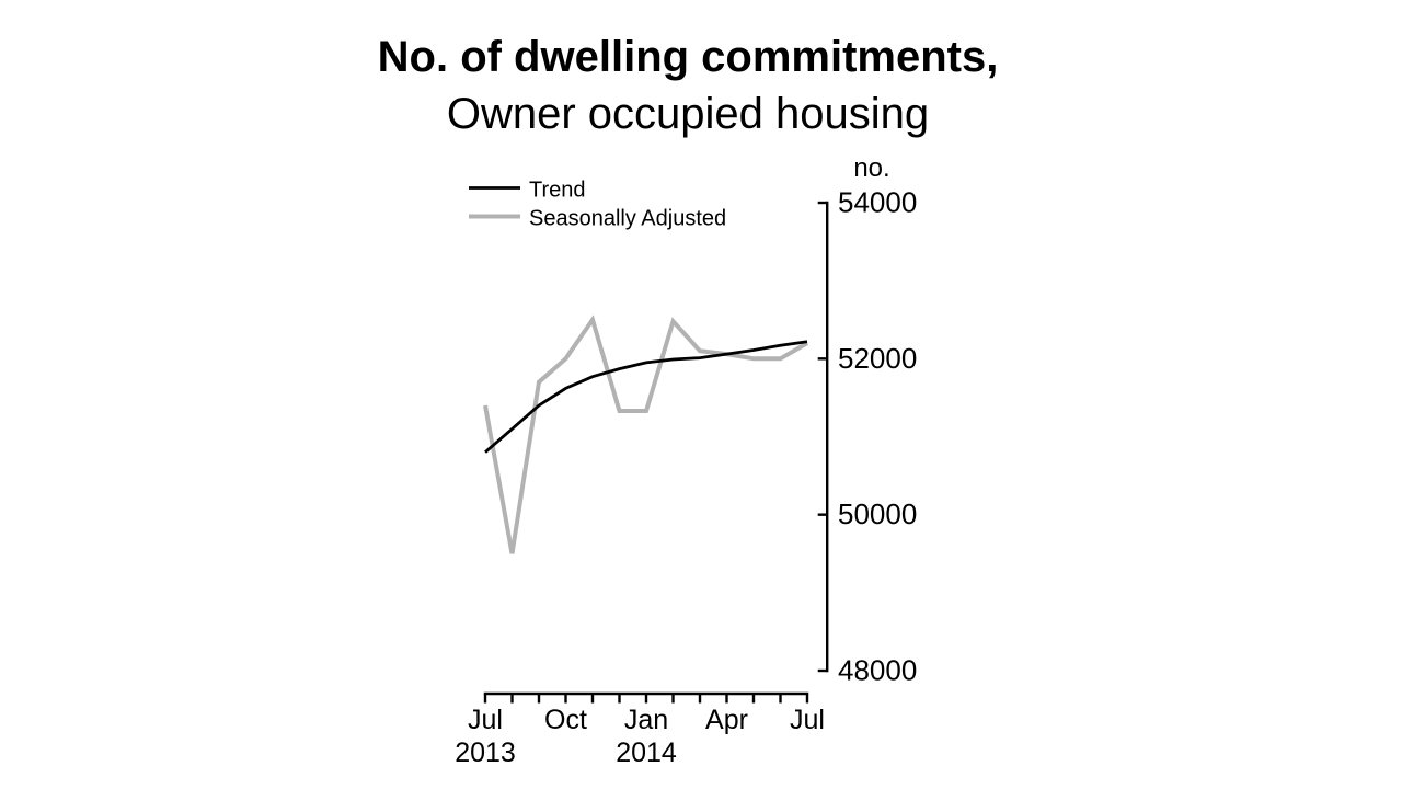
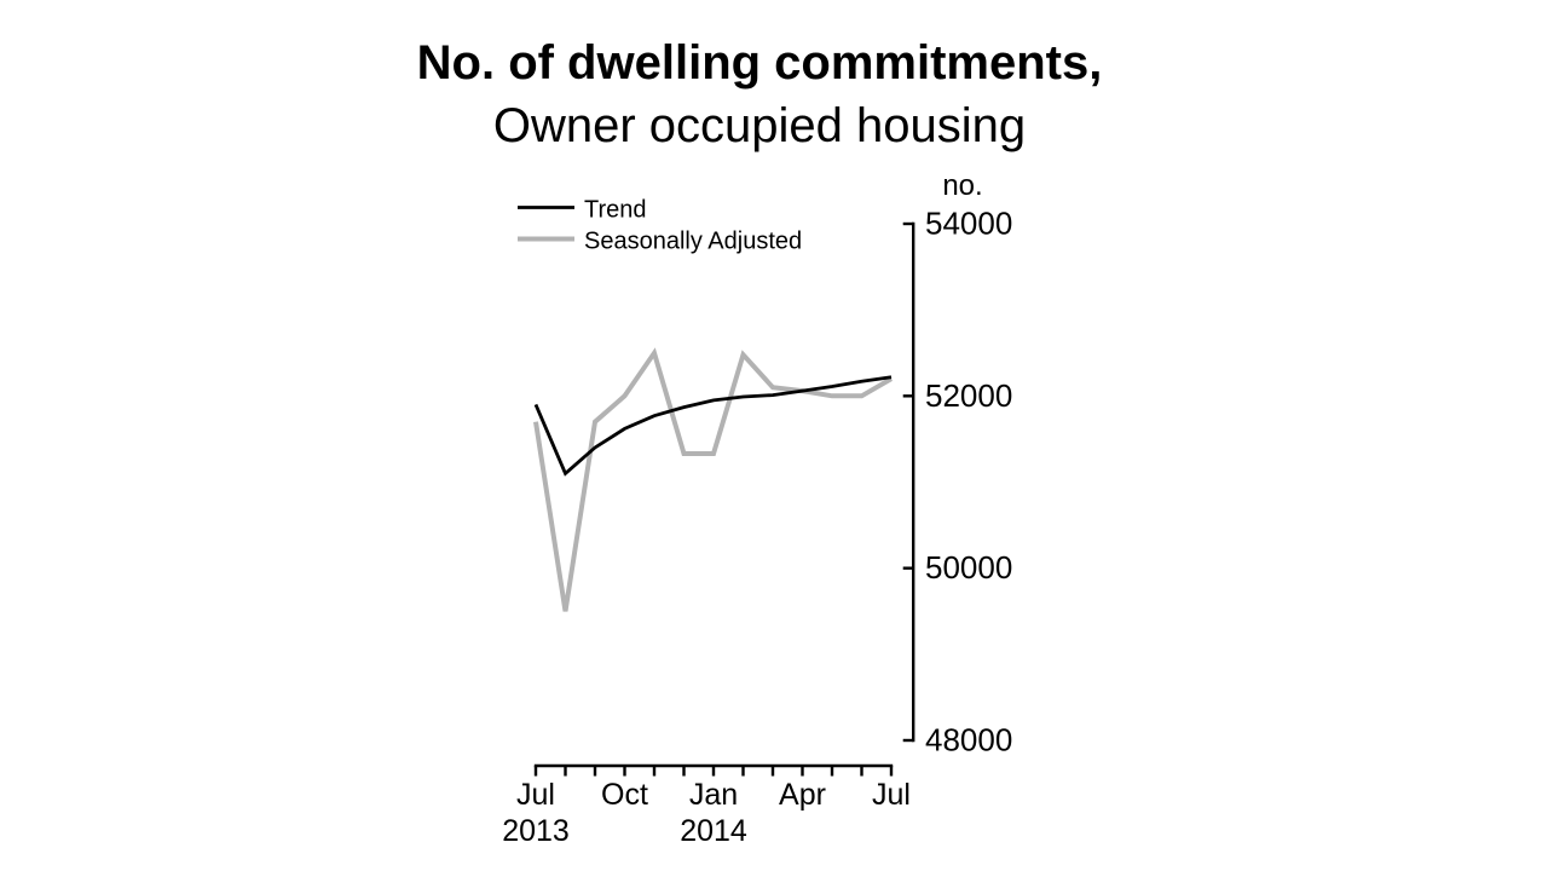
Trend/Jul 2013: 50800 -> 51900
Seasonally Adjusted/Jul 2013: 51400 -> 51700
